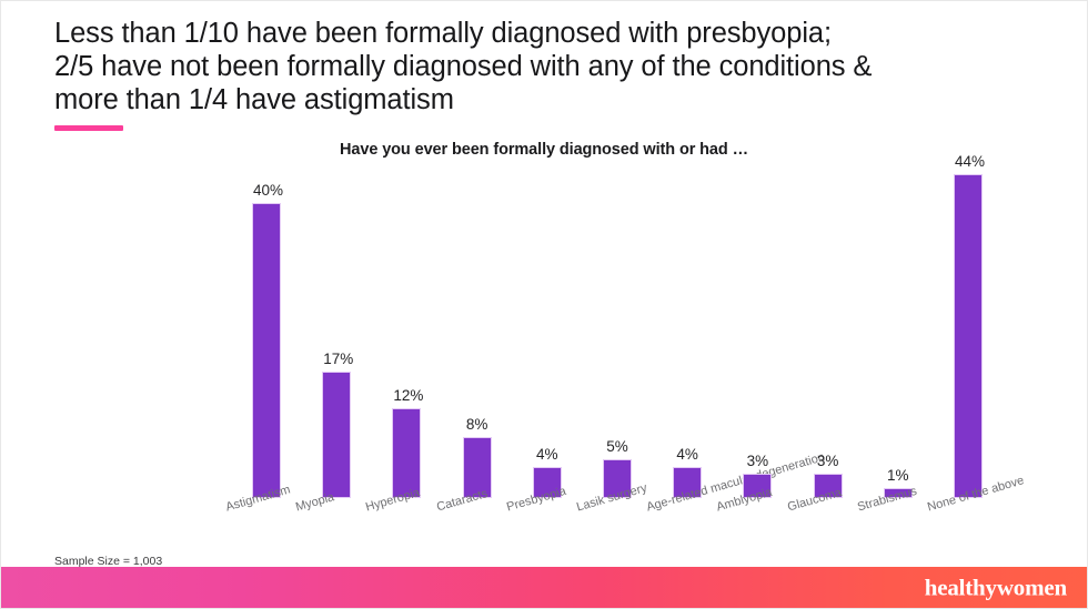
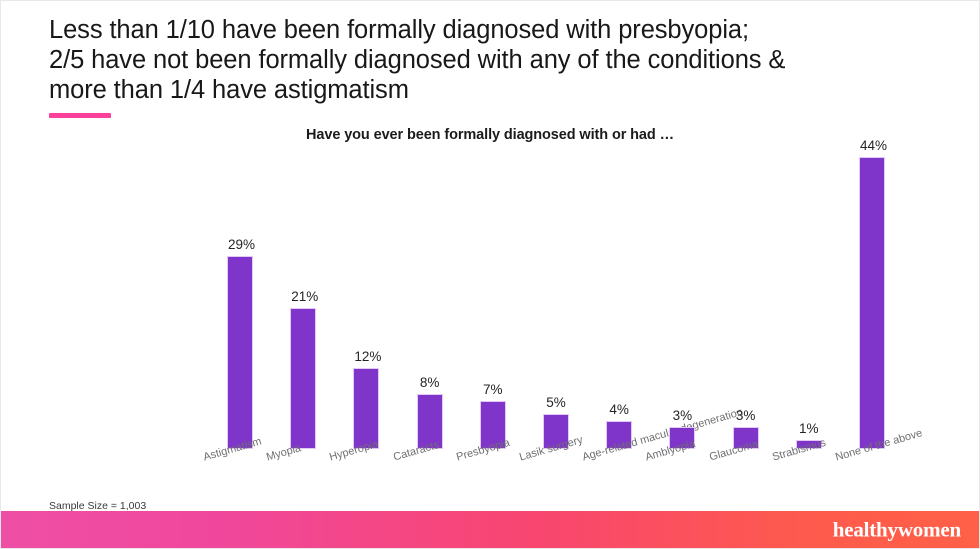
Astigmatism: 40% -> 29%
Myopia: 17% -> 21%
Presbyopia: 4% -> 7%
